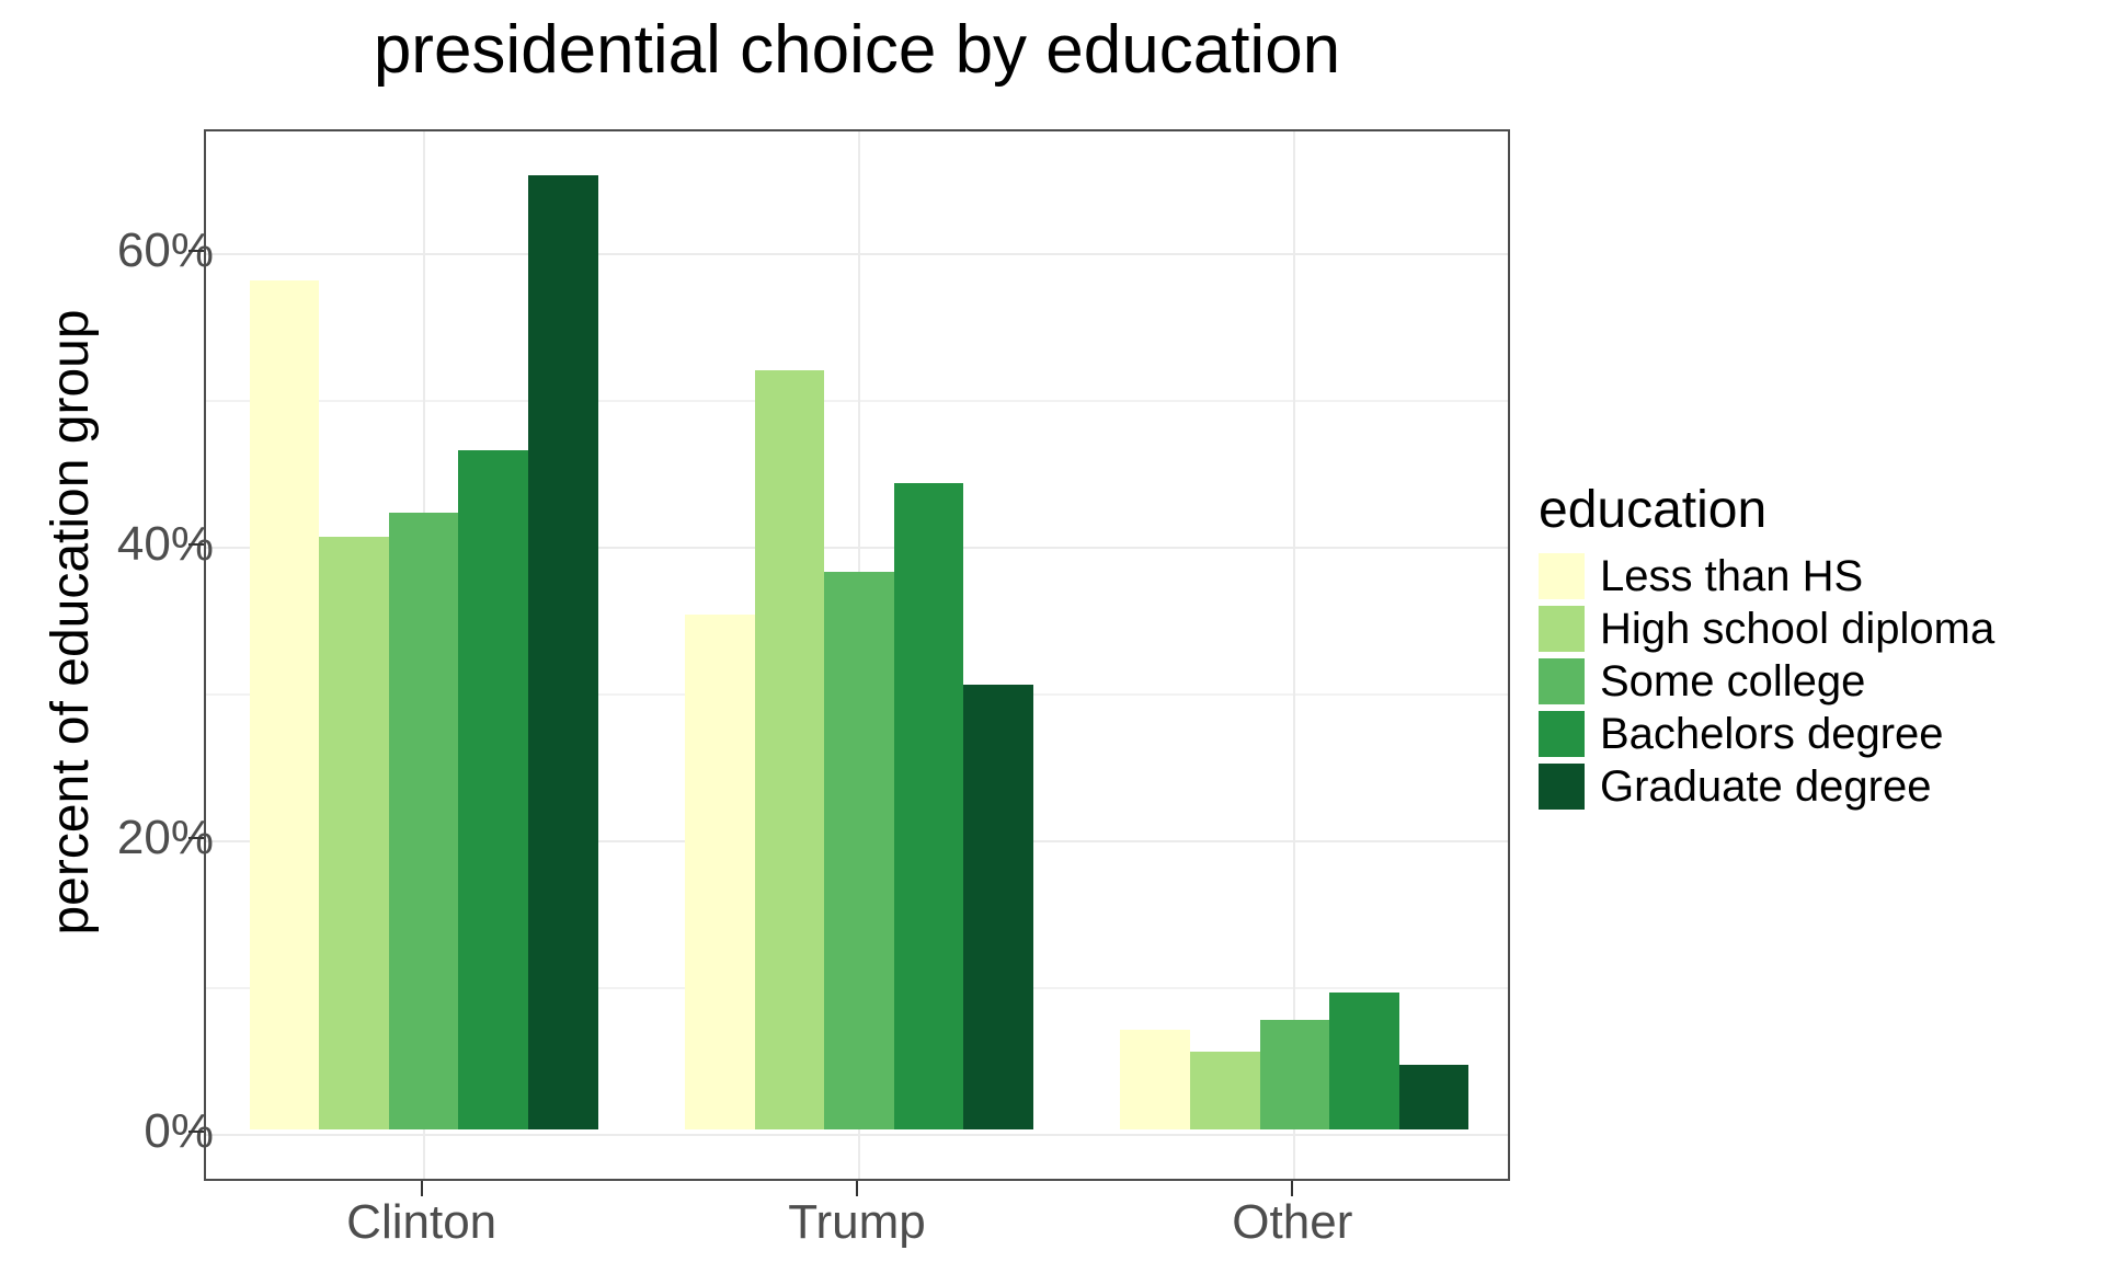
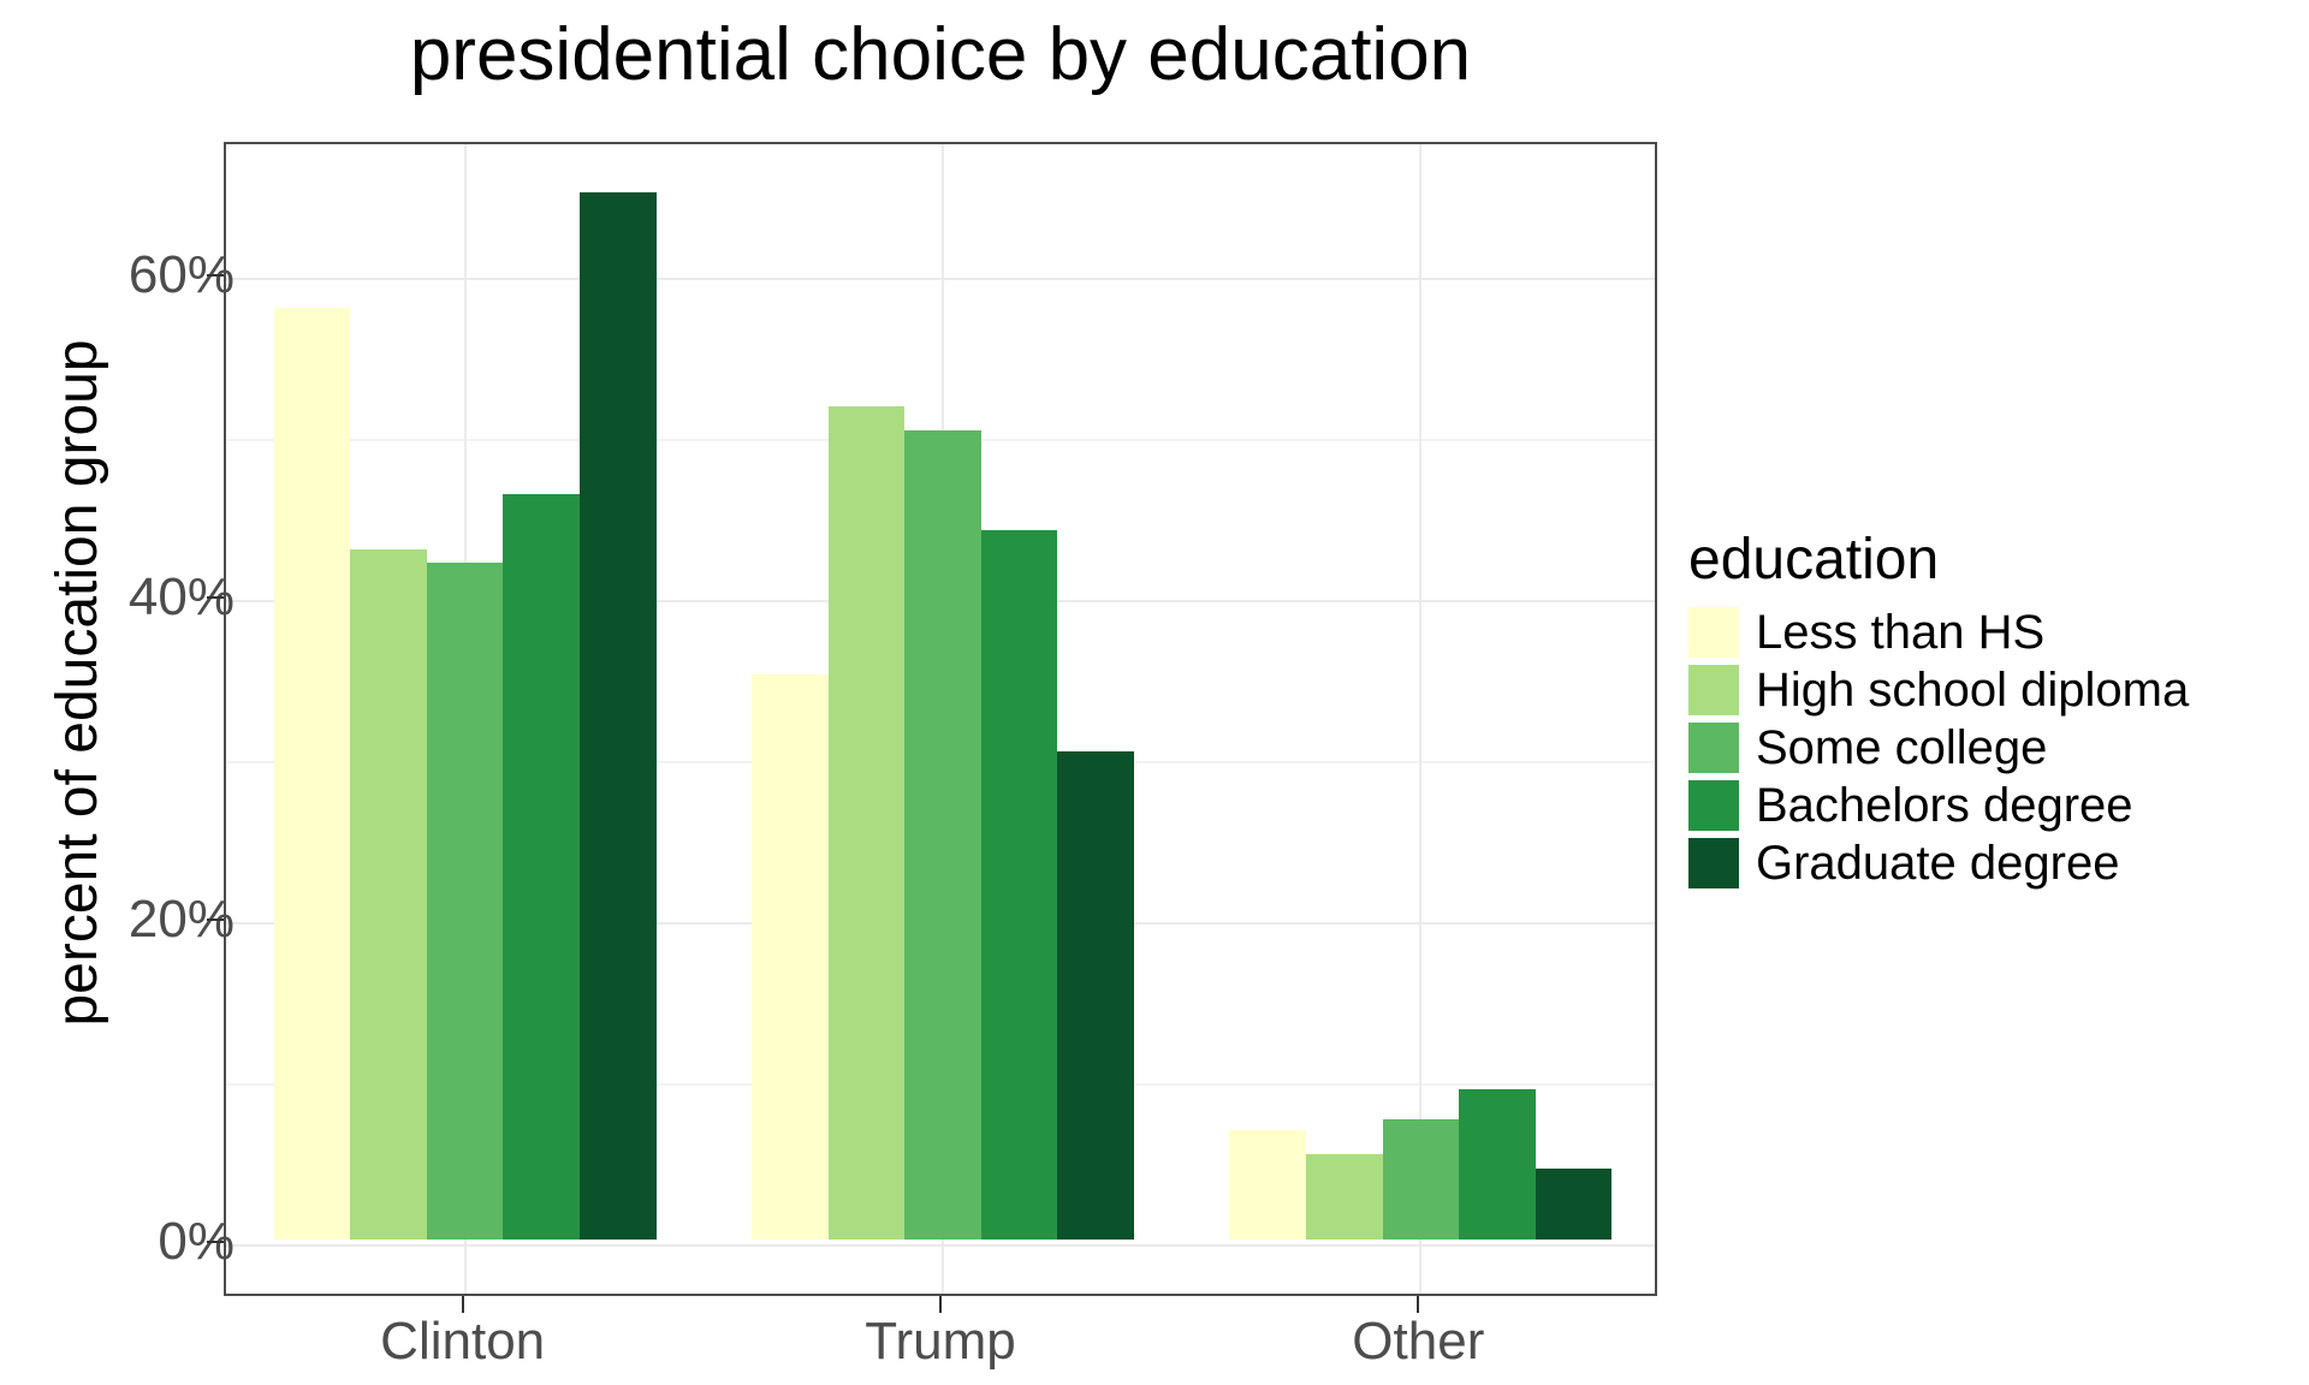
High school diploma/Clinton: 40.4% -> 42.8%
Some college/Trump: 38.0% -> 50.2%
